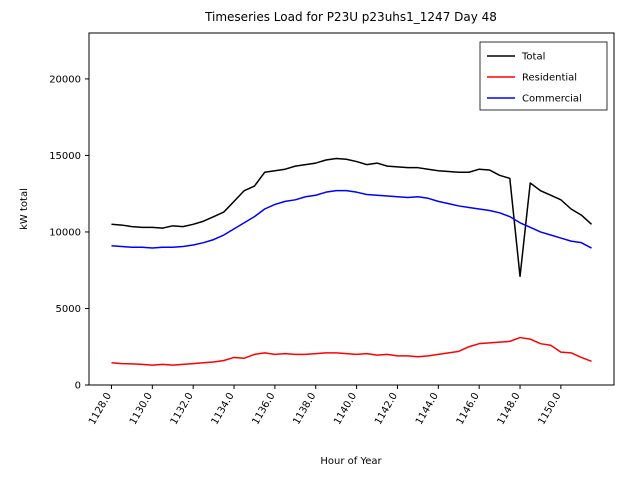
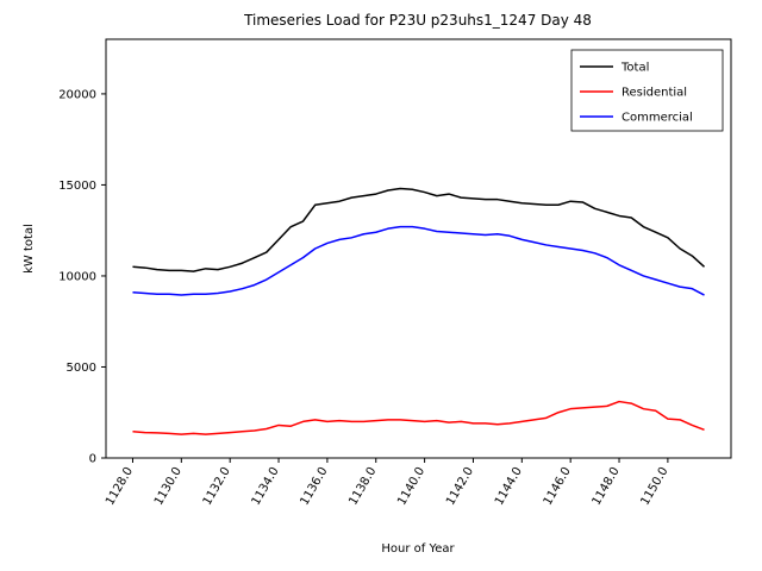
Total/1148.0: 7100 -> 13300
